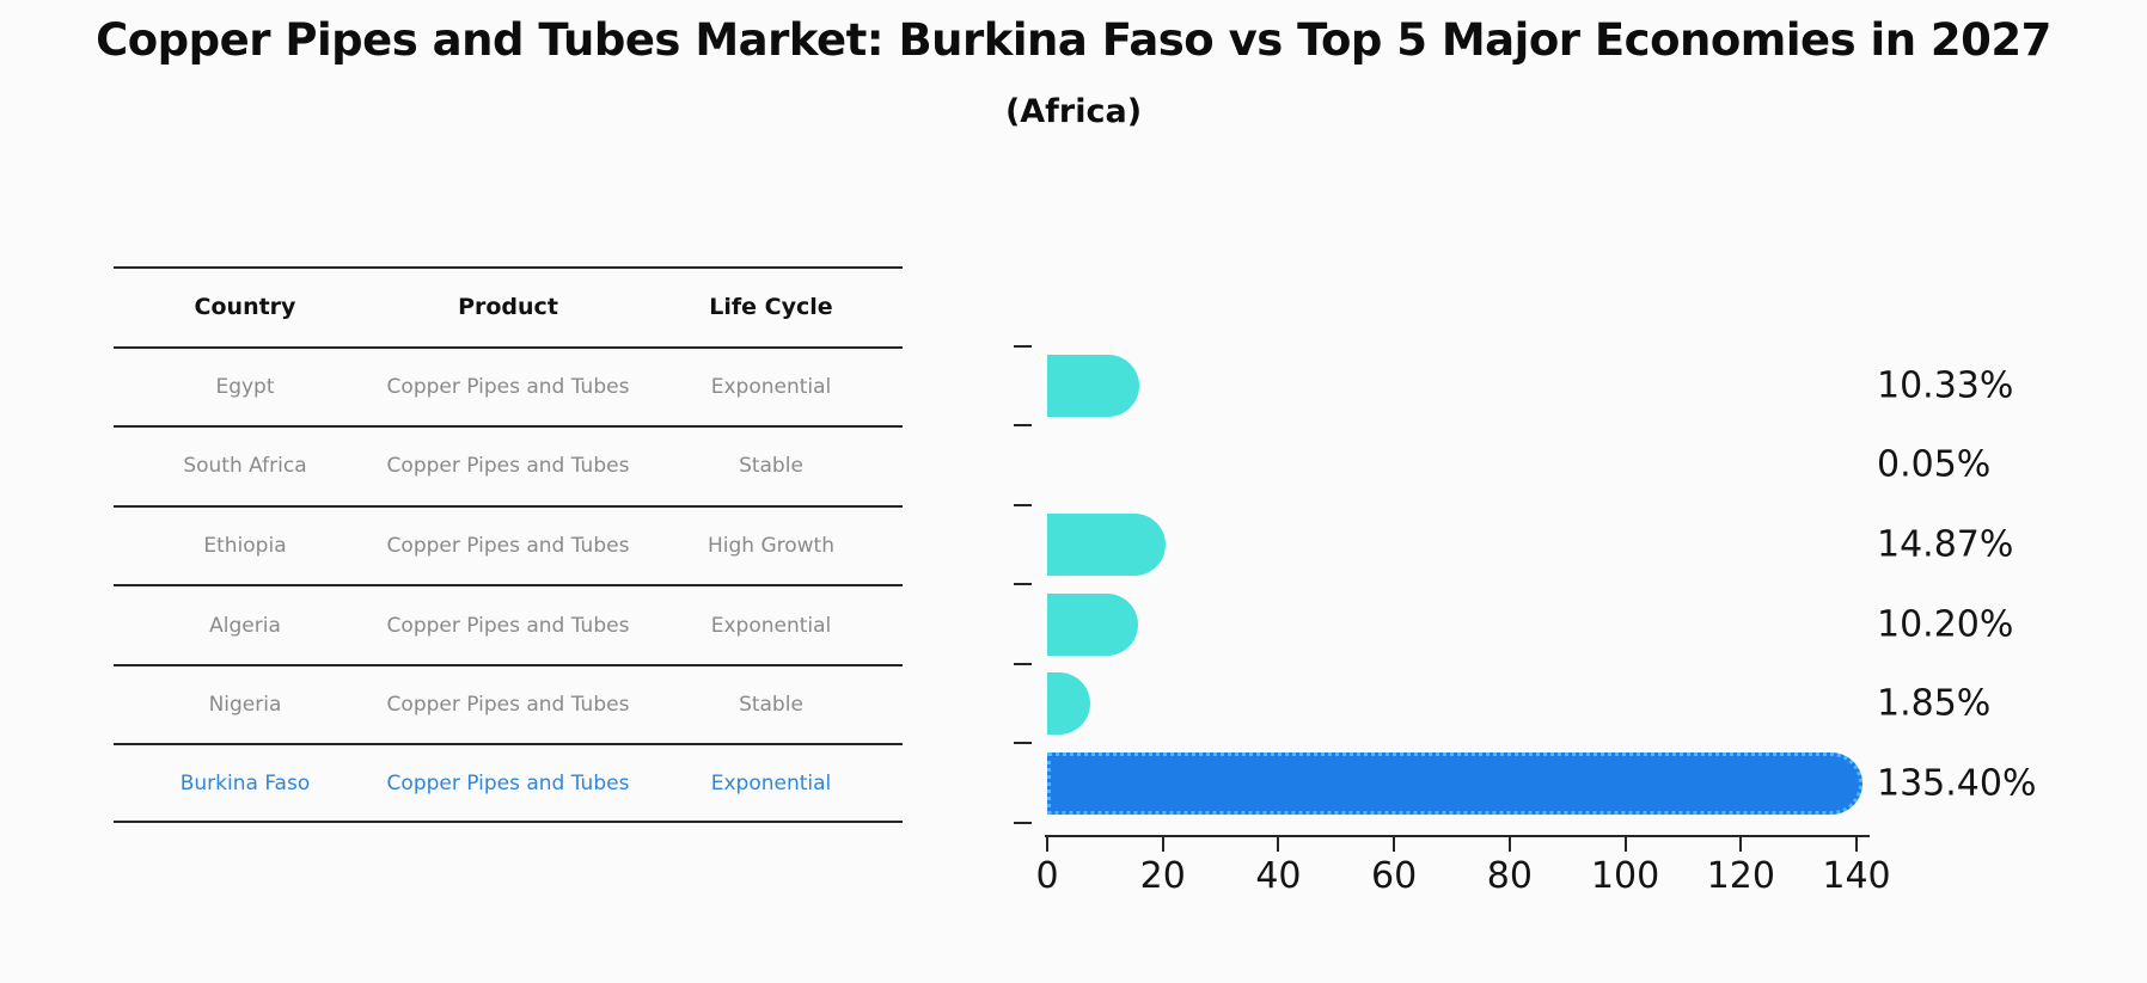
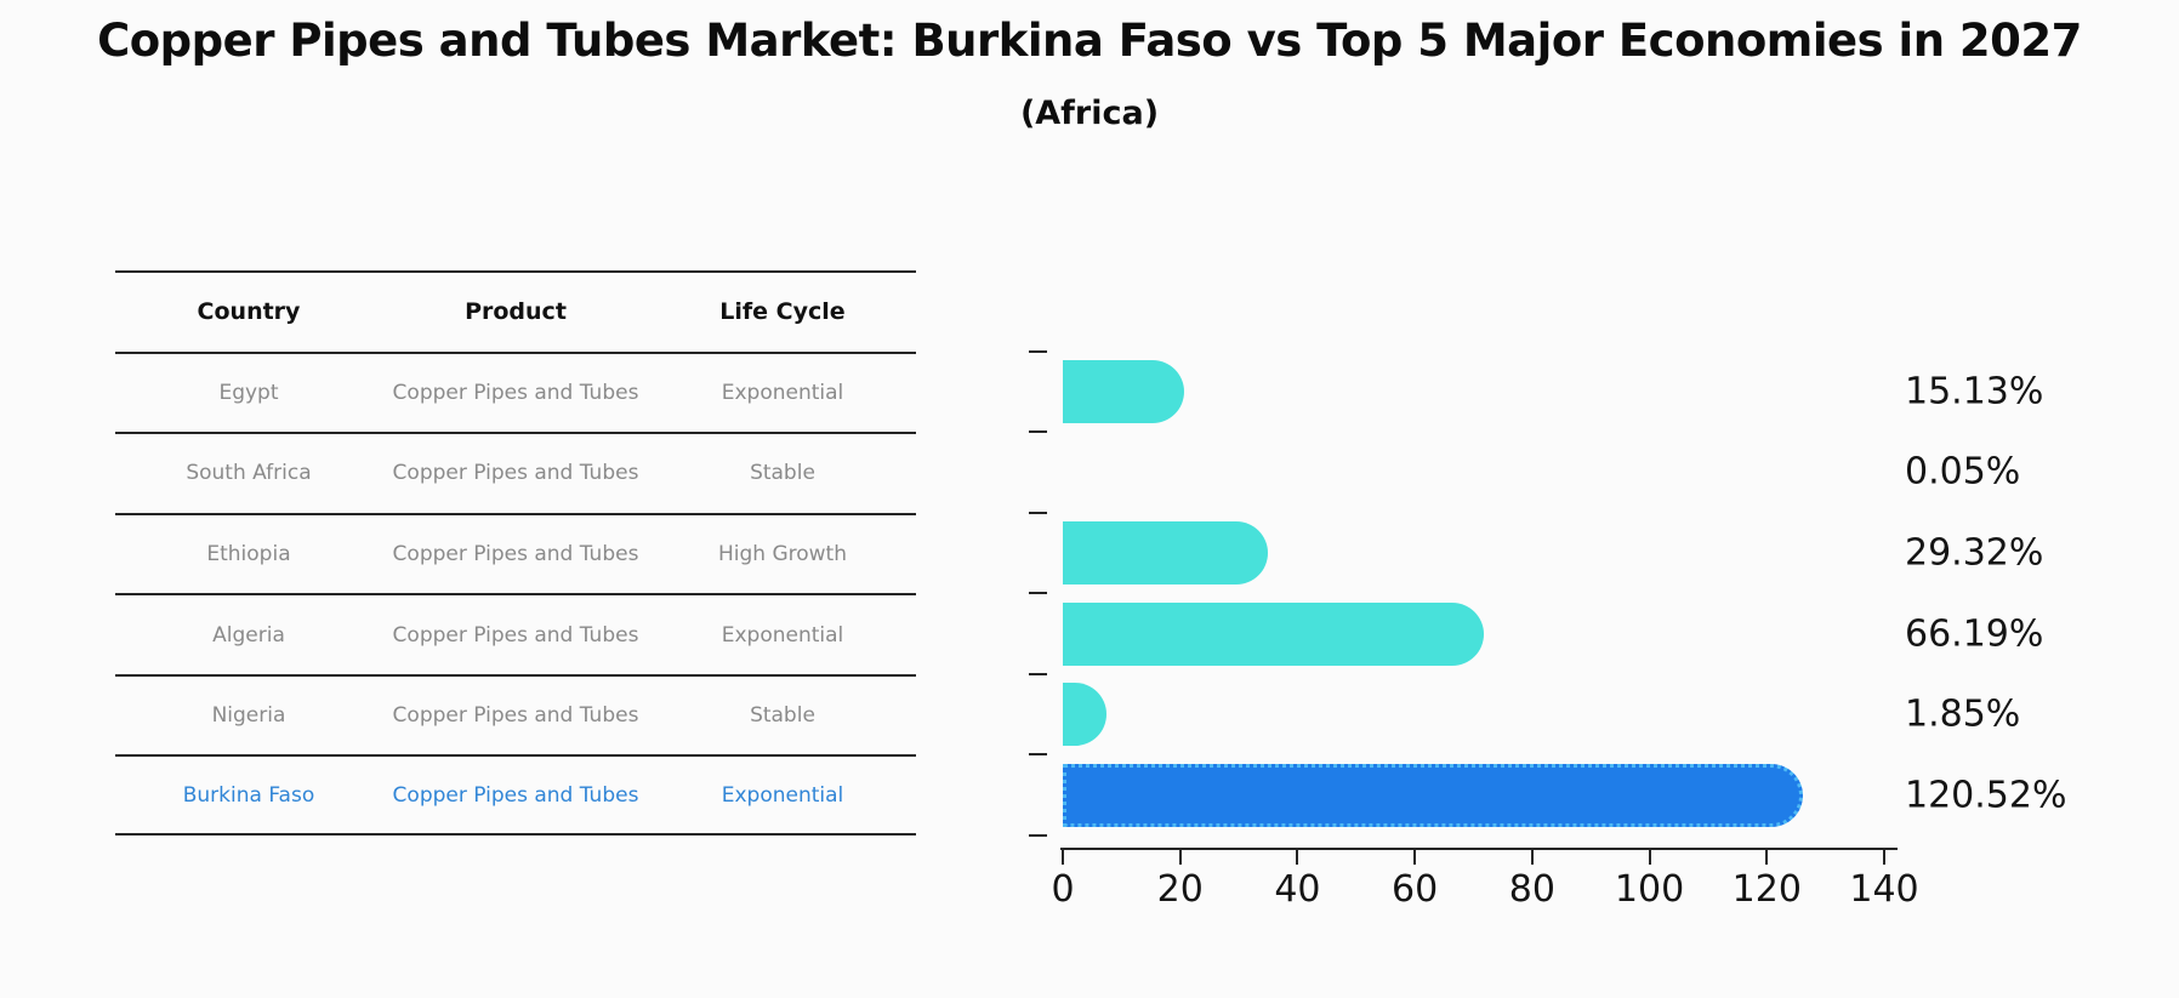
Egypt: 10.33% -> 15.13%
Ethiopia: 14.87% -> 29.32%
Algeria: 10.20% -> 66.19%
Burkina Faso: 135.40% -> 120.52%
